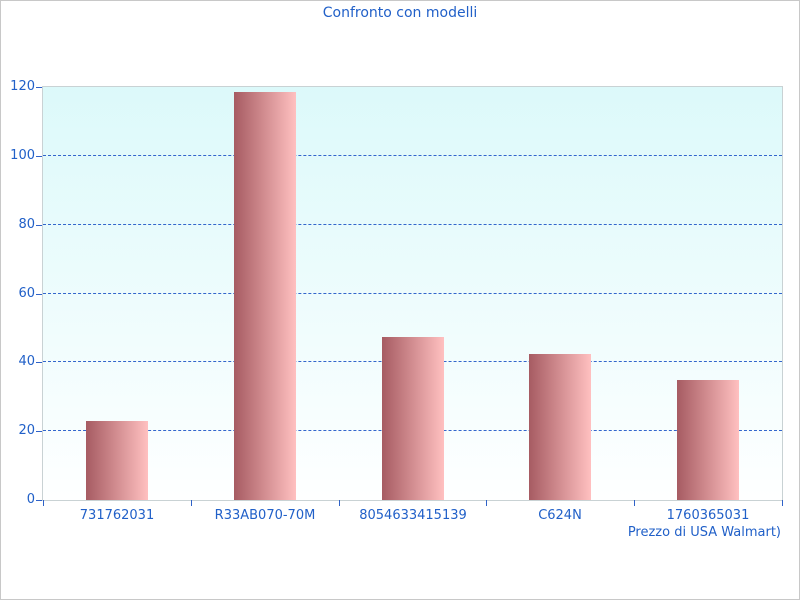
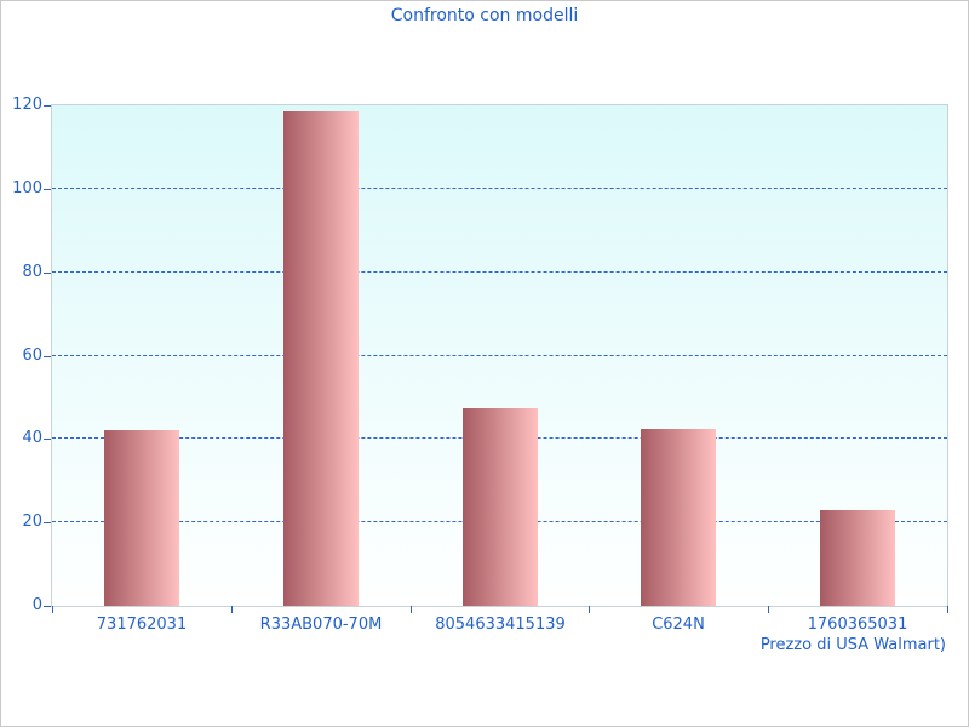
731762031: 23 -> 42
1760365031: 35 -> 23
